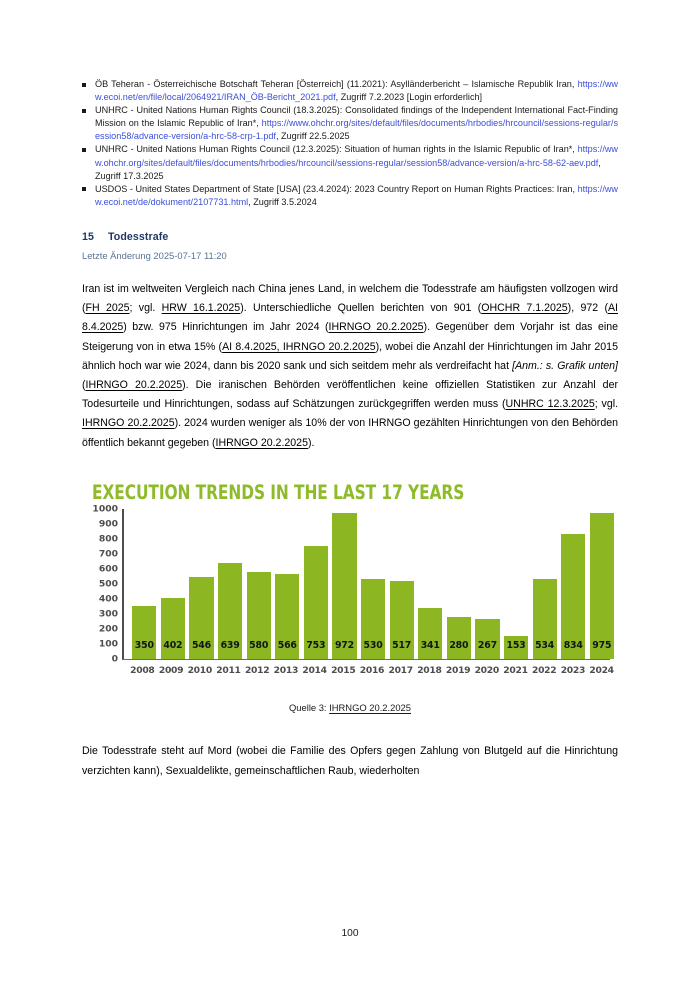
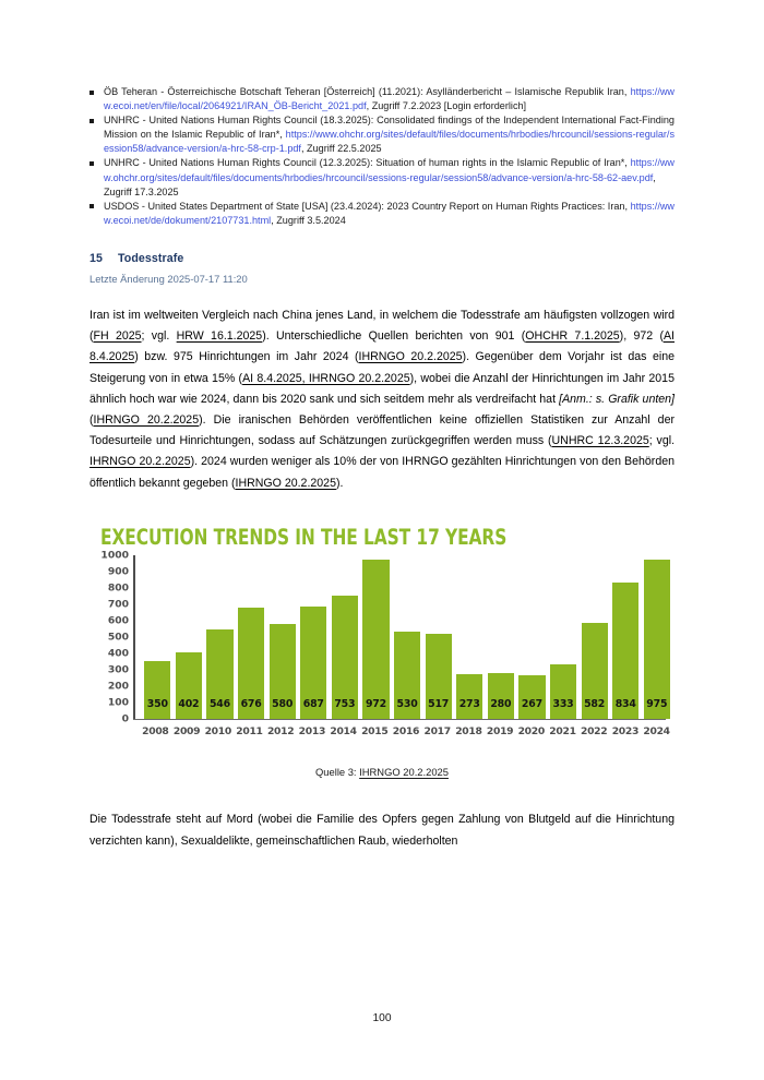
2011: 639 -> 676
2013: 566 -> 687
2018: 341 -> 273
2021: 153 -> 333
2022: 534 -> 582
